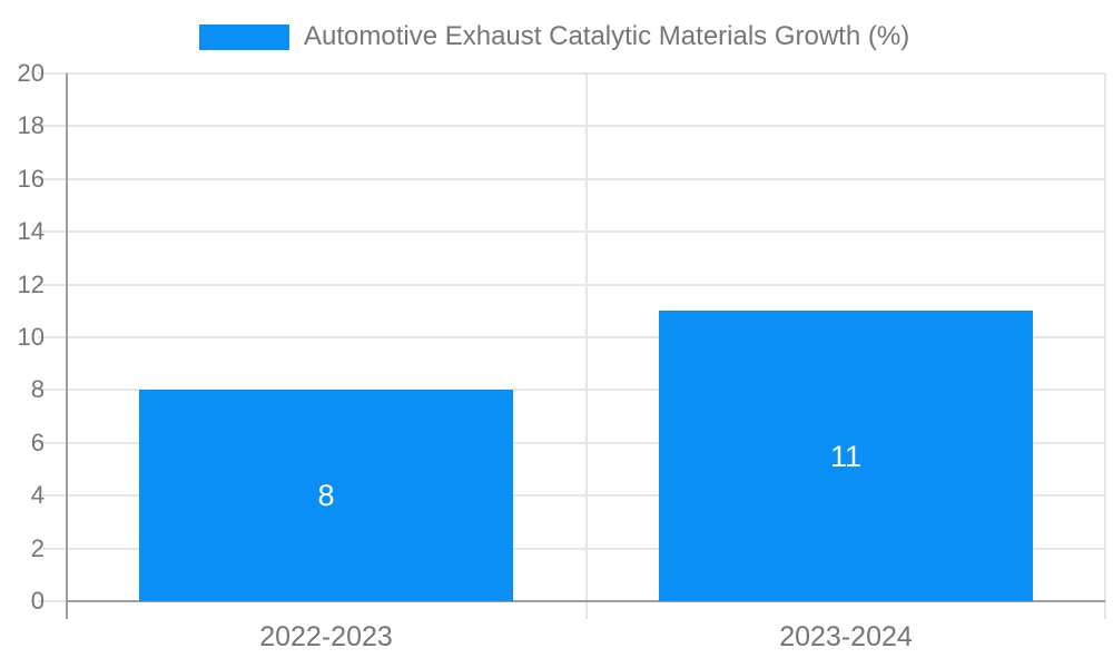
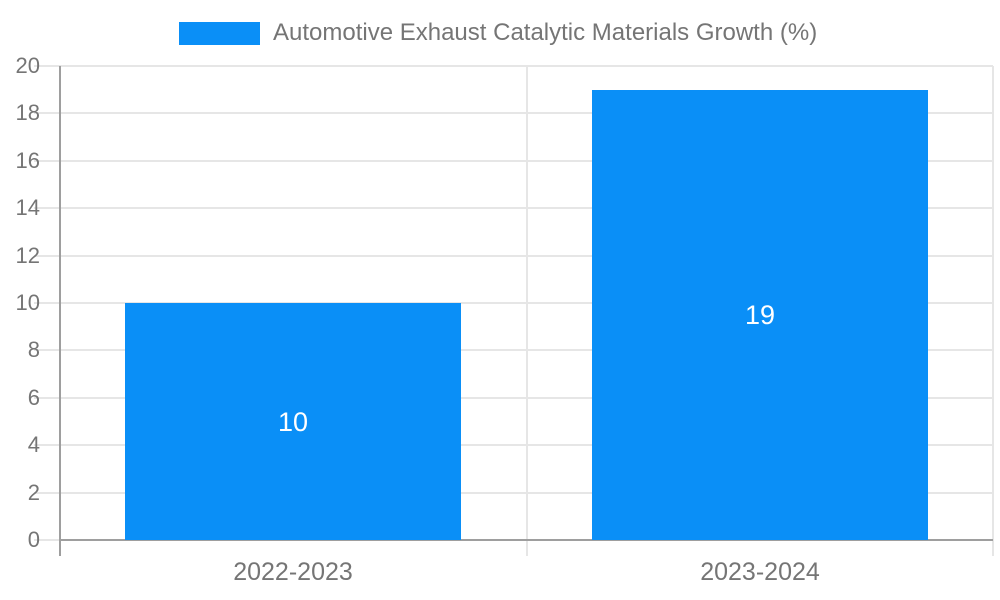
2022-2023: 8 -> 10
2023-2024: 11 -> 19
